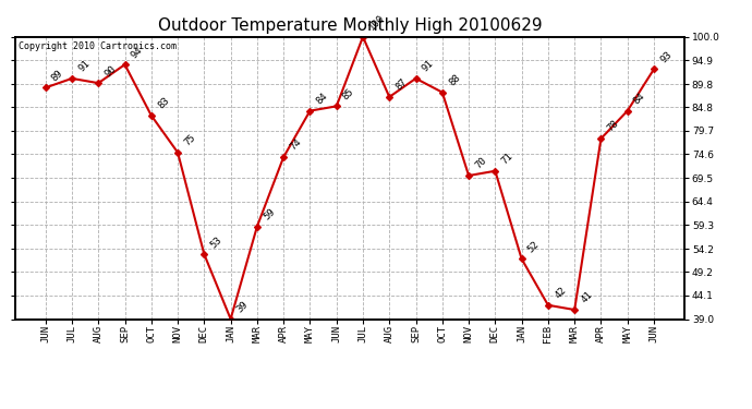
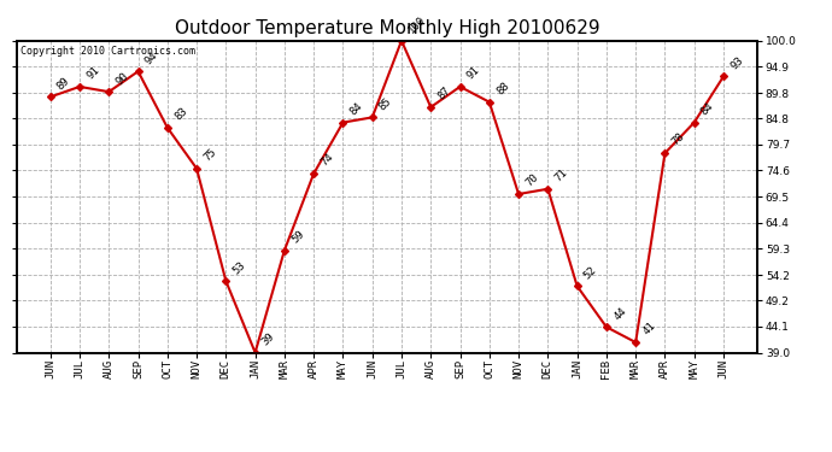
FEB: 42 -> 44
